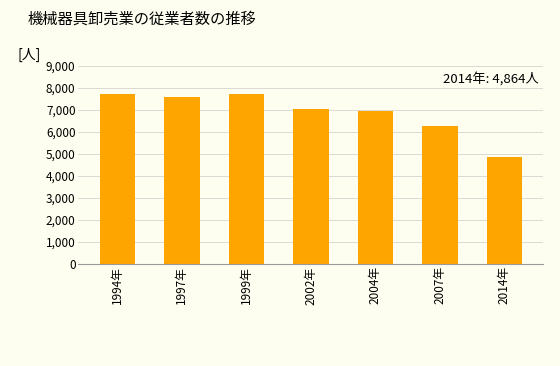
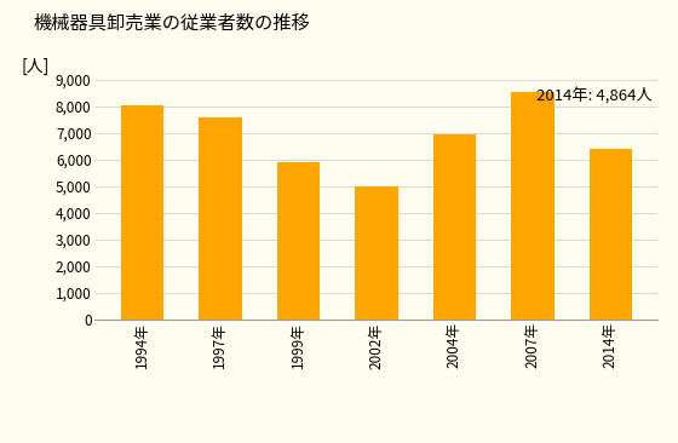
1994年: 7,700 -> 8,050
1999年: 7,700 -> 5,900
2002年: 7,050 -> 5,000
2007年: 6,280 -> 8,550
2014年: 4,860 -> 6,400
